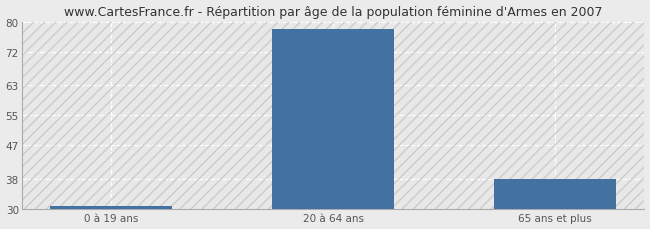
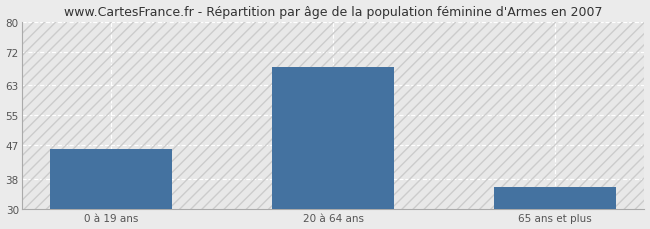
0 à 19 ans: 31 -> 46
20 à 64 ans: 78 -> 68
65 ans et plus: 38 -> 36
